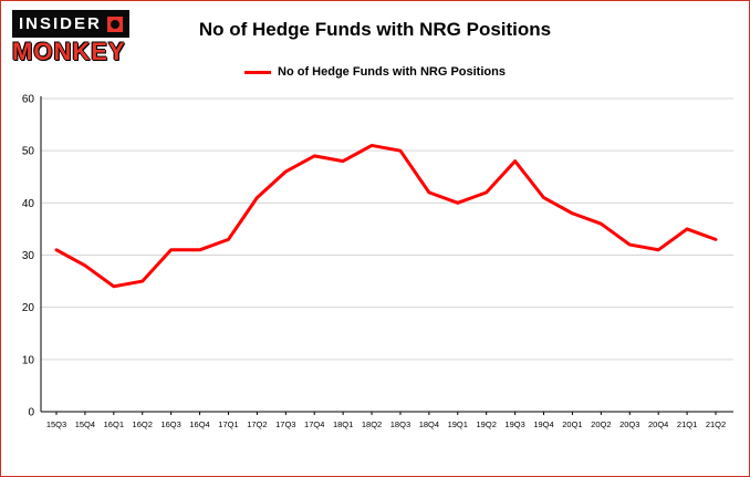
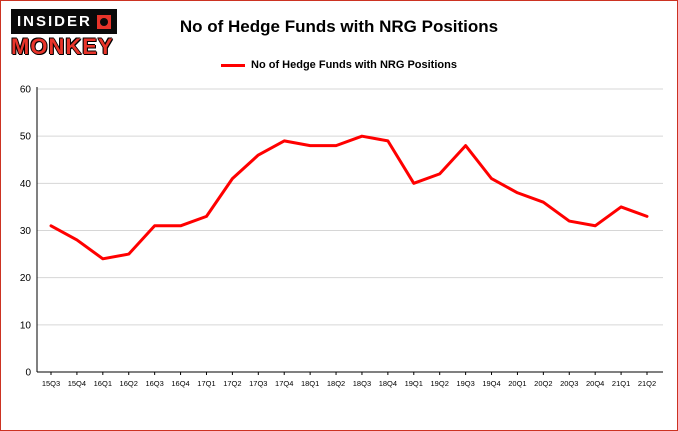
18Q2: 51 -> 48
18Q4: 42 -> 49
